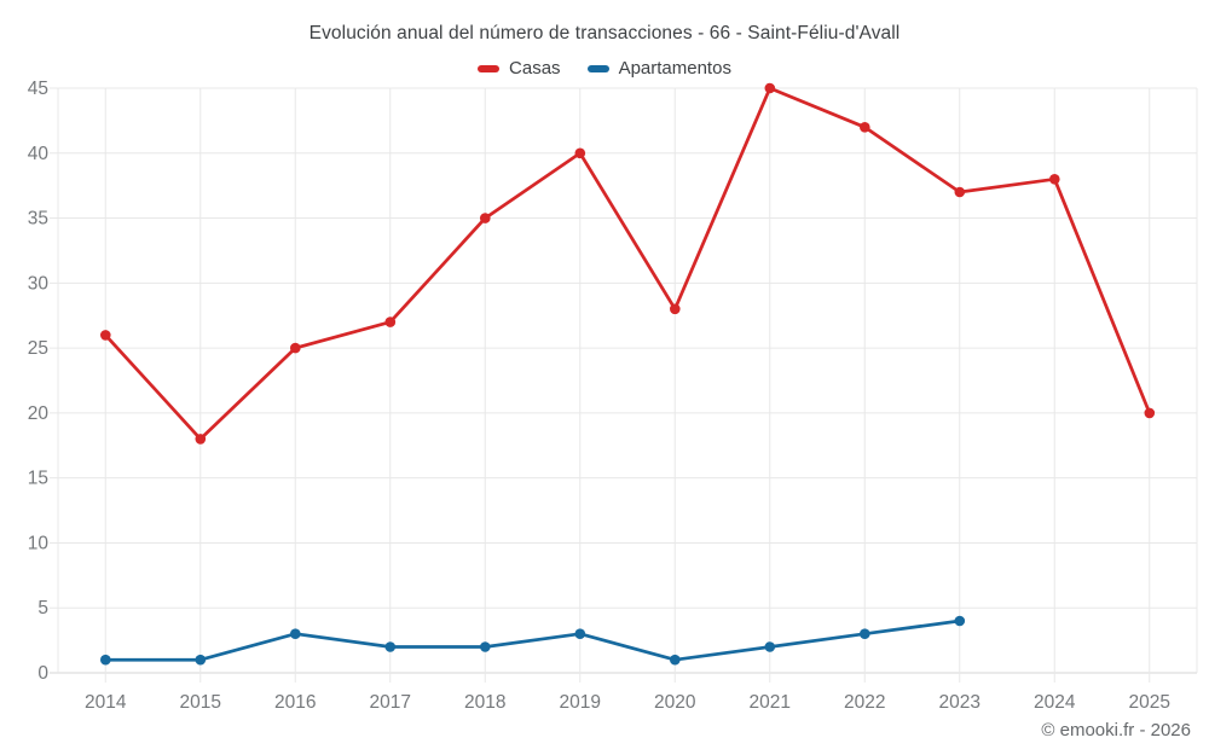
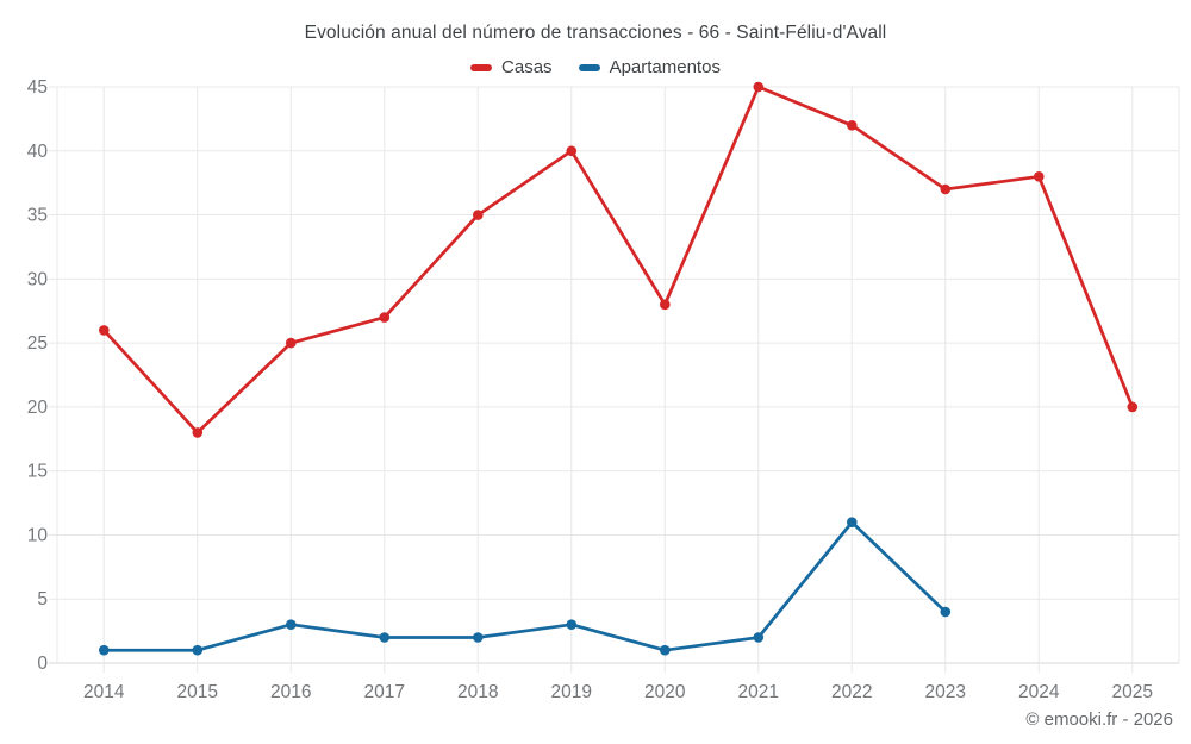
Apartamentos/2022: 3 -> 11
